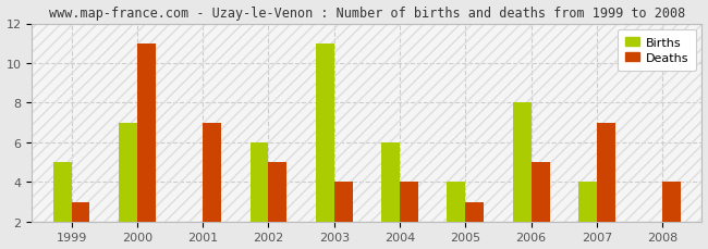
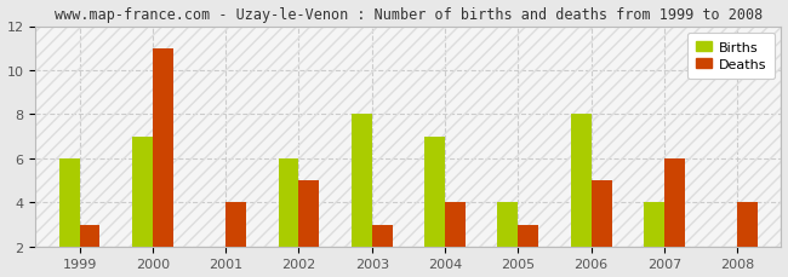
Births/1999: 5 -> 6
Deaths/2001: 7 -> 4
Births/2003: 11 -> 8
Deaths/2003: 4 -> 3
Births/2004: 6 -> 7
Deaths/2007: 7 -> 6
